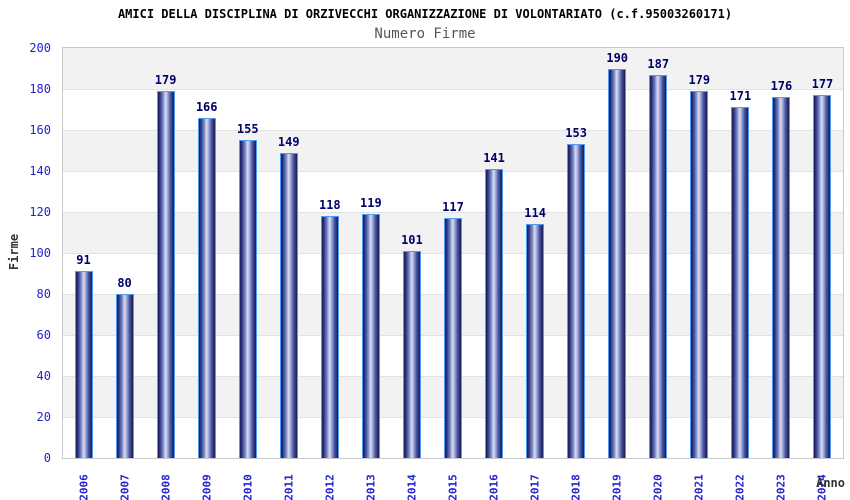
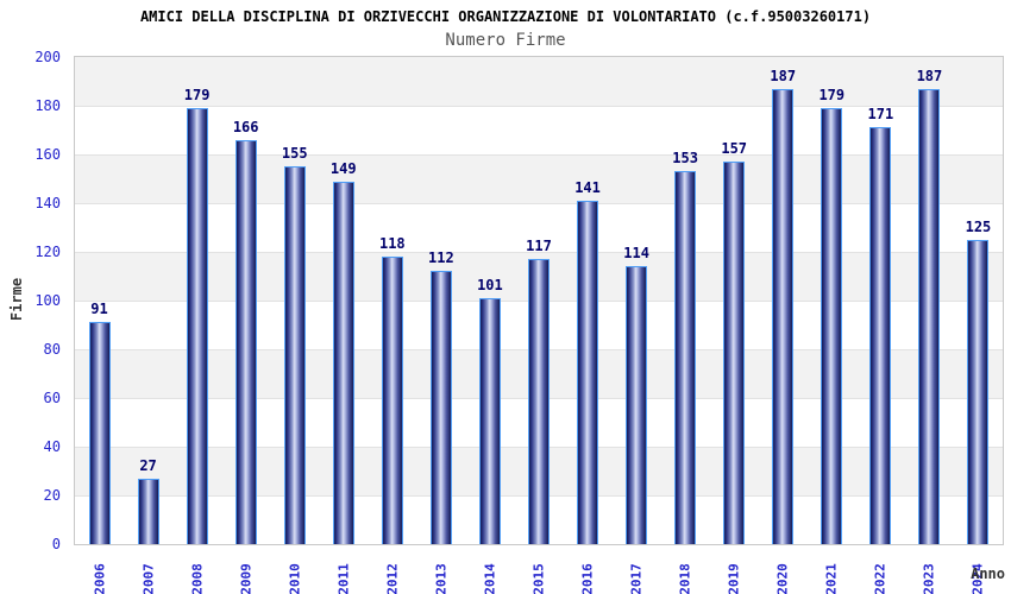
2007: 80 -> 27
2013: 119 -> 112
2019: 190 -> 157
2023: 176 -> 187
2024: 177 -> 125
